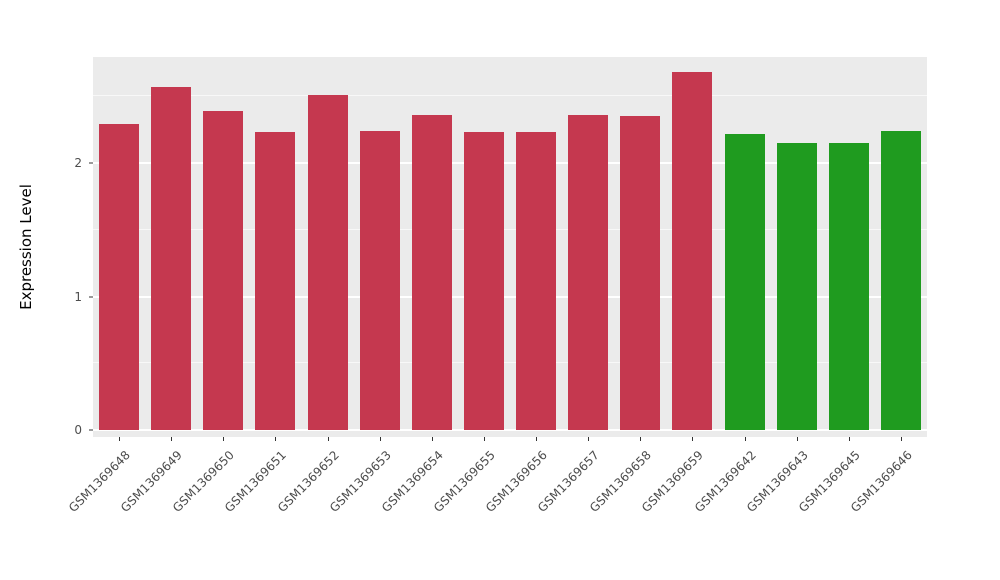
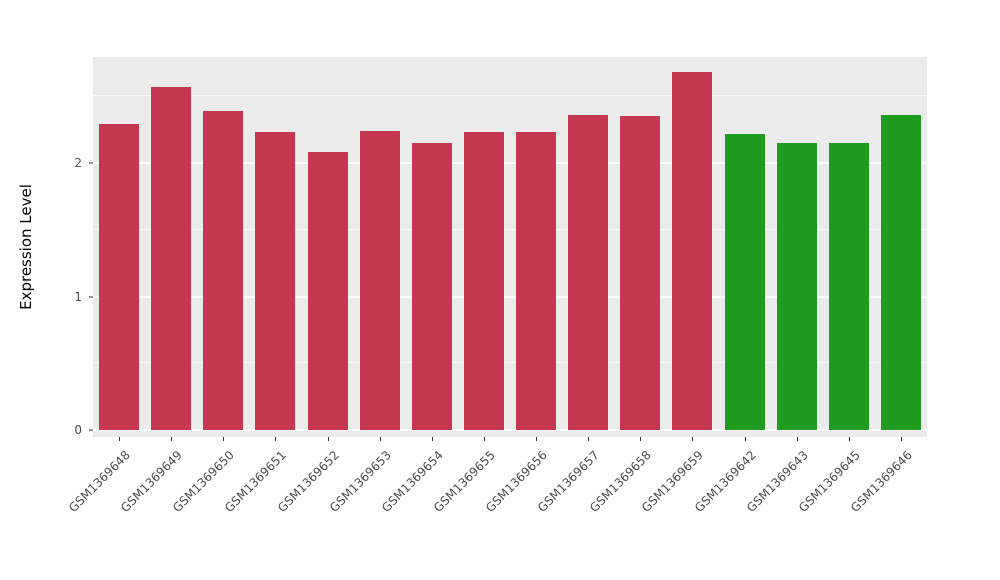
GSM1369652: 2.51 -> 2.08
GSM1369654: 2.36 -> 2.15
GSM1369646: 2.24 -> 2.36
